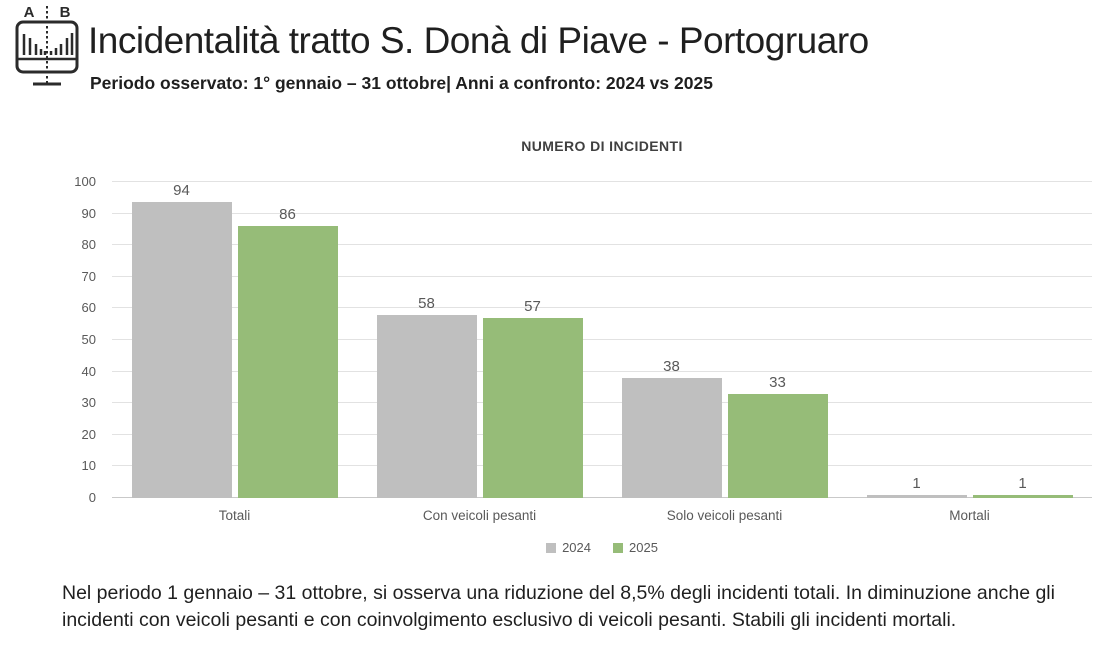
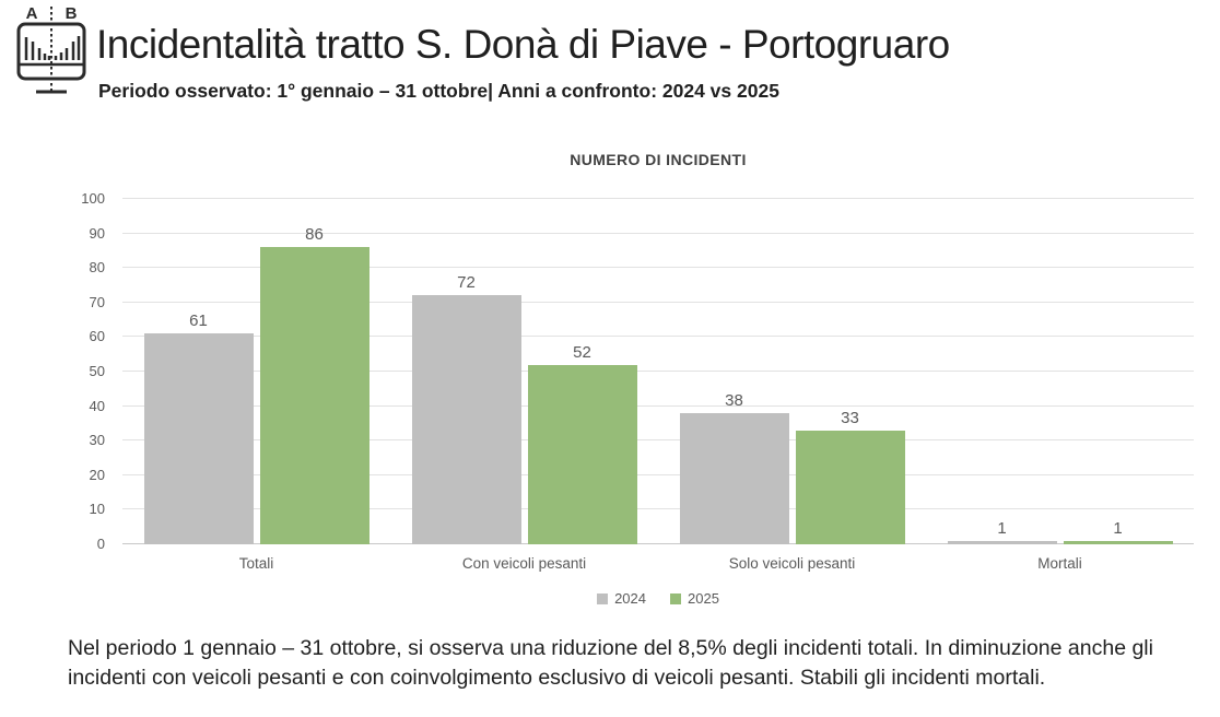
2024/Totali: 94 -> 61
2024/Con veicoli pesanti: 58 -> 72
2025/Con veicoli pesanti: 57 -> 52
